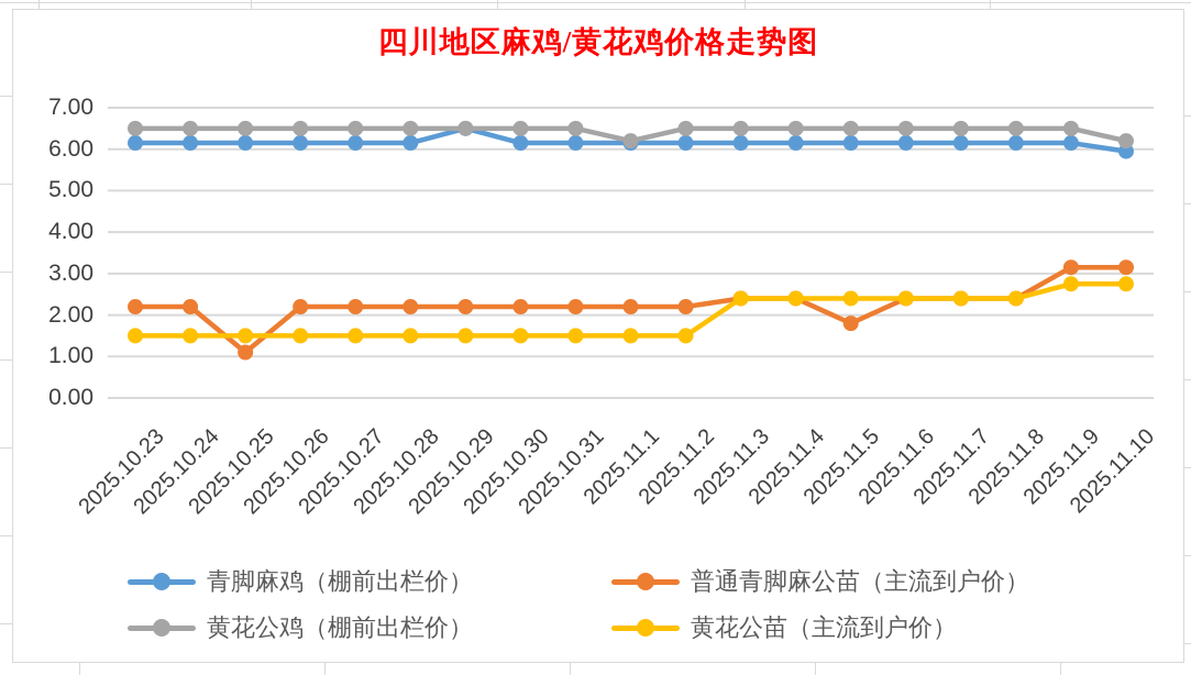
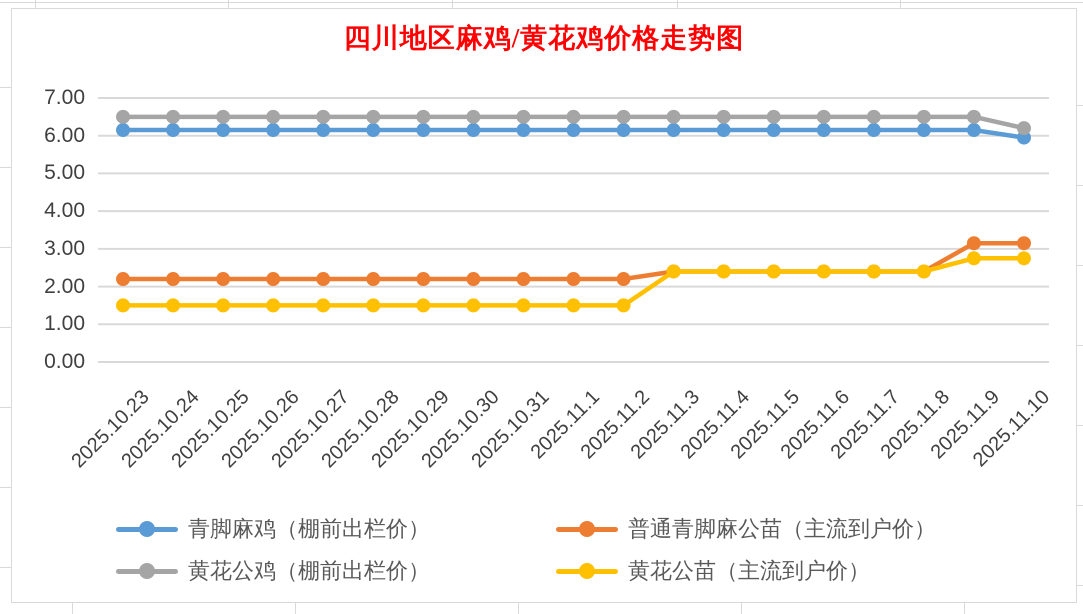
普通青脚麻公苗（主流到户价）/2025.10.25: 1.1 -> 2.2
青脚麻鸡（棚前出栏价）/2025.10.29: 6.5 -> 6.2
黄花公鸡（棚前出栏价）/2025.11.1: 6.2 -> 6.5
普通青脚麻公苗（主流到户价）/2025.11.5: 1.8 -> 2.4
